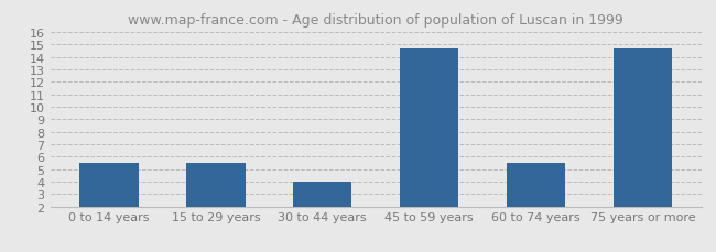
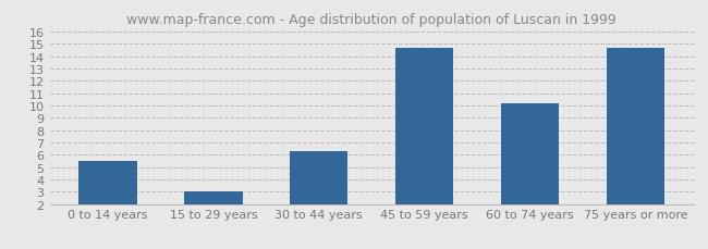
15 to 29 years: 5.5 -> 3.0
30 to 44 years: 4.0 -> 6.3
60 to 74 years: 5.5 -> 10.2
